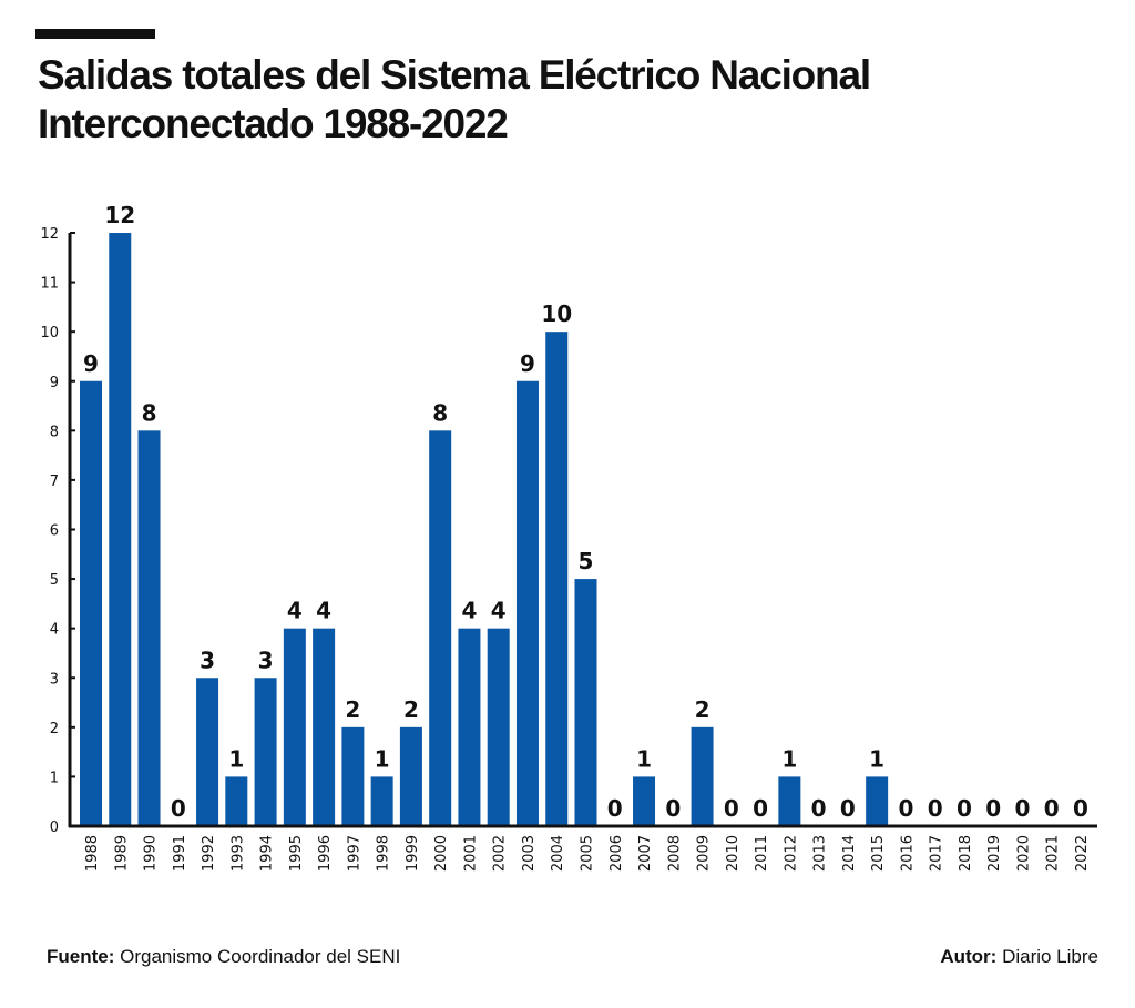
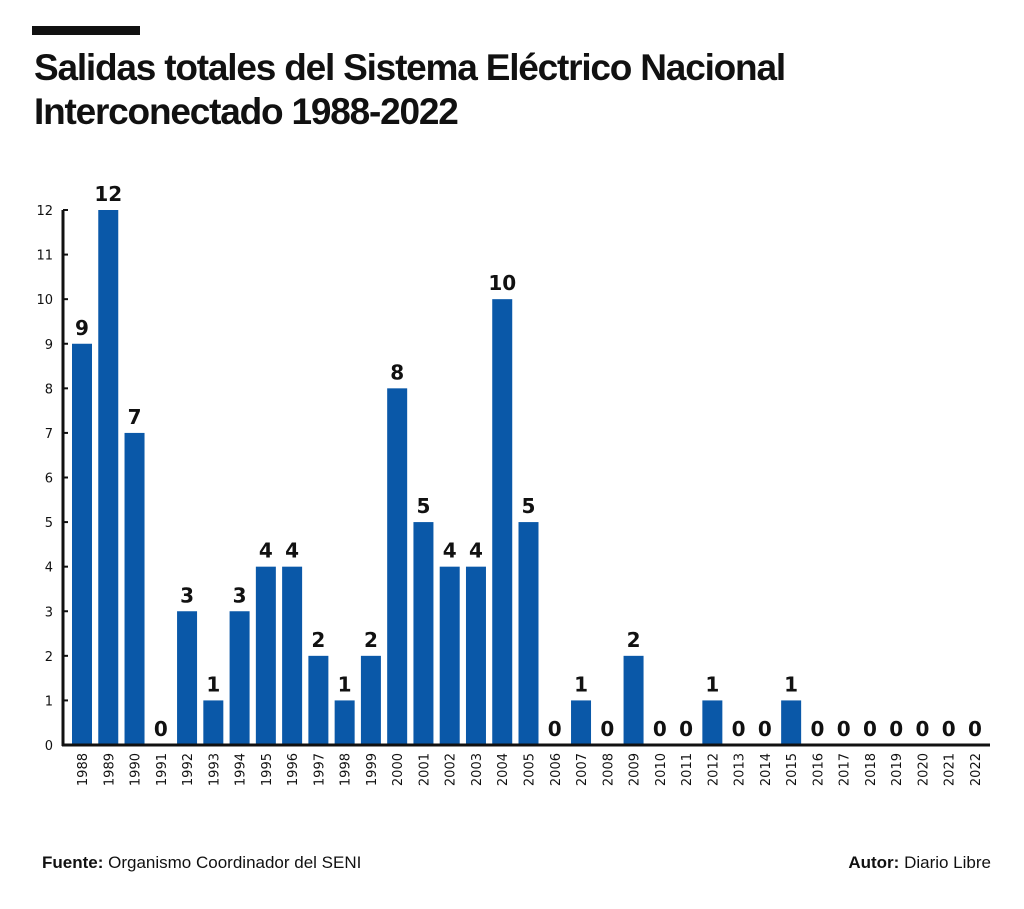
1990: 8 -> 7
2001: 4 -> 5
2003: 9 -> 4
